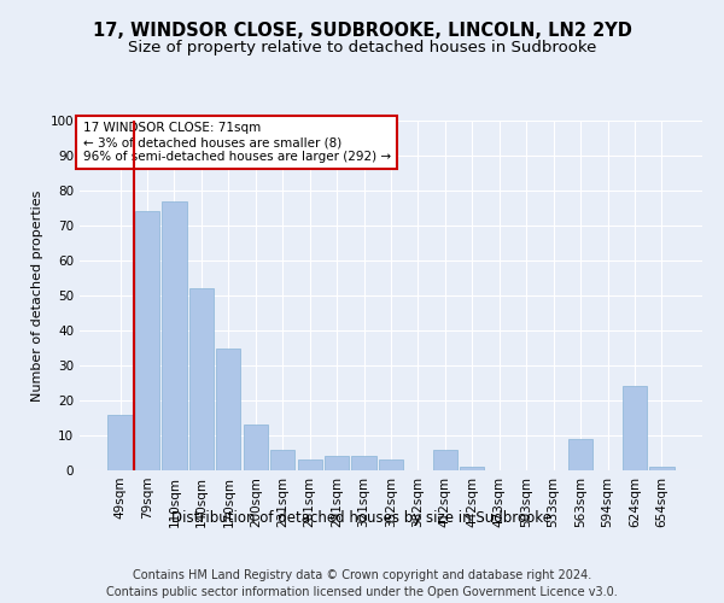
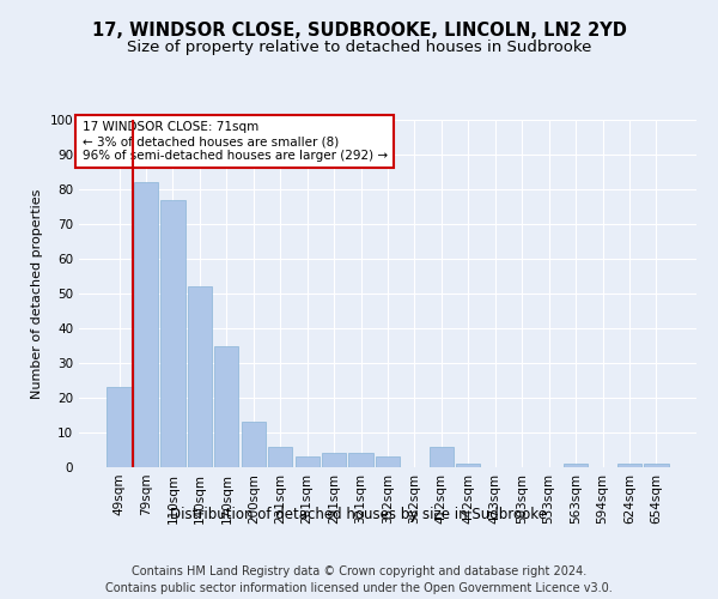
49sqm: 16 -> 23
79sqm: 74 -> 82
563sqm: 9 -> 1
624sqm: 24 -> 1
